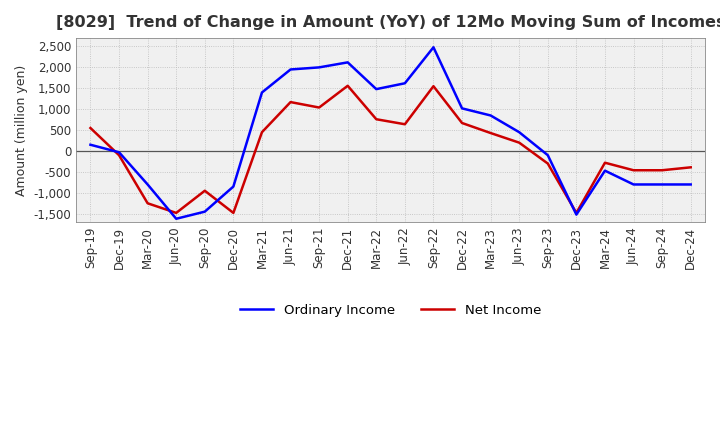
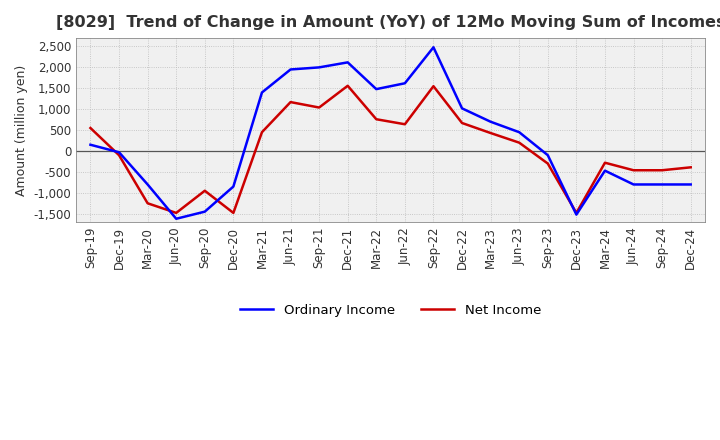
Ordinary Income/Mar-23: 850 -> 700
